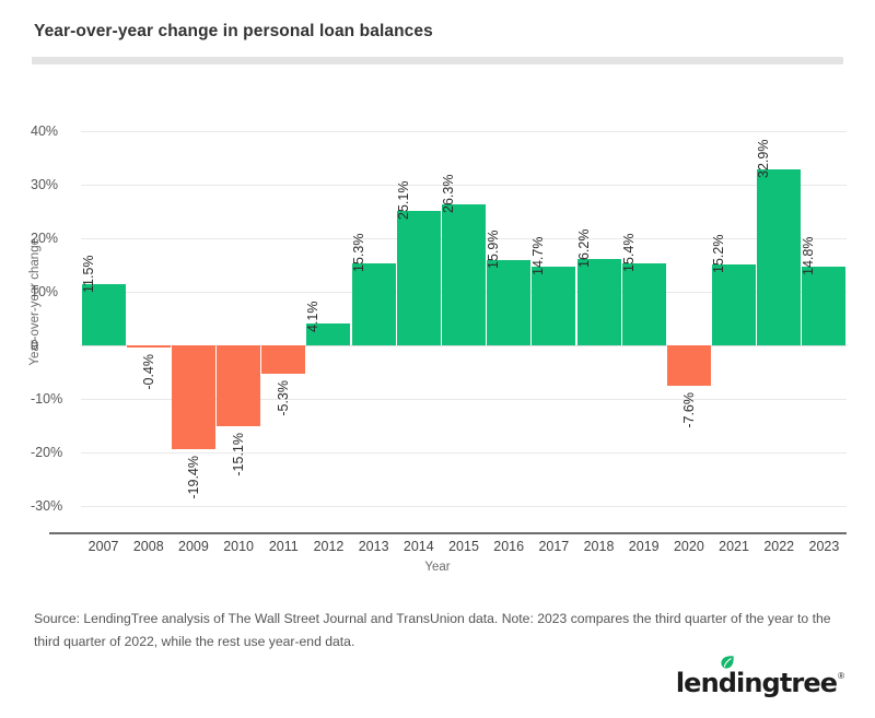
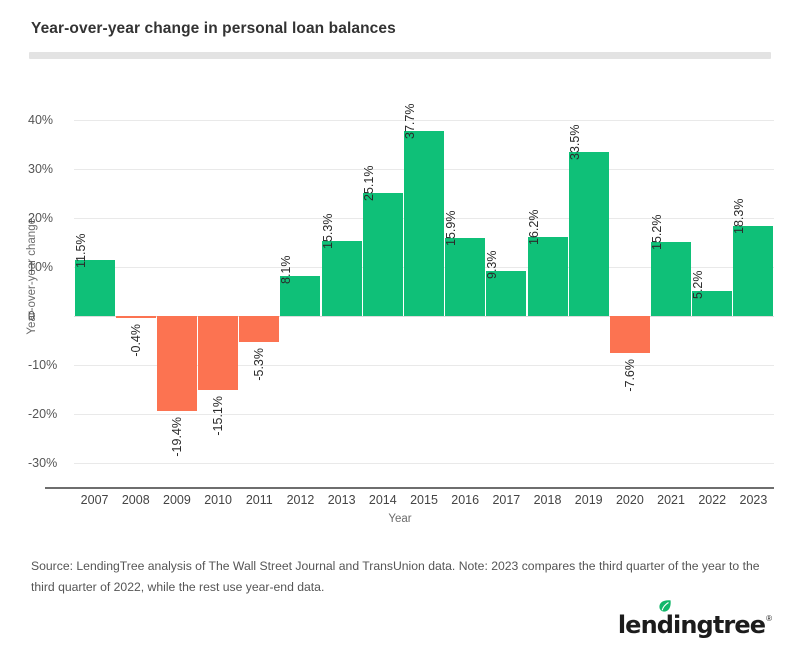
2012: 4.1% -> 8.1%
2015: 26.3% -> 37.7%
2017: 14.7% -> 9.3%
2019: 15.4% -> 33.5%
2022: 32.9% -> 5.2%
2023: 14.8% -> 18.3%
